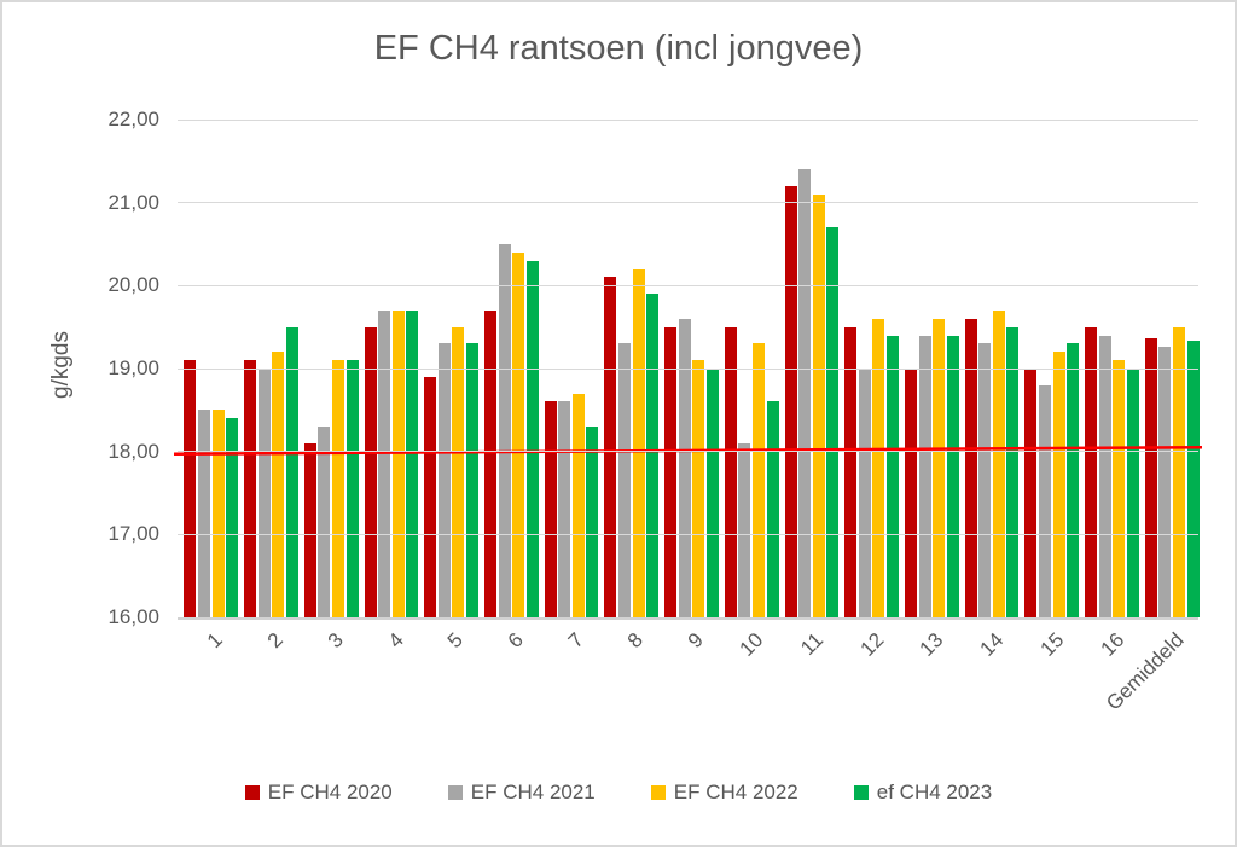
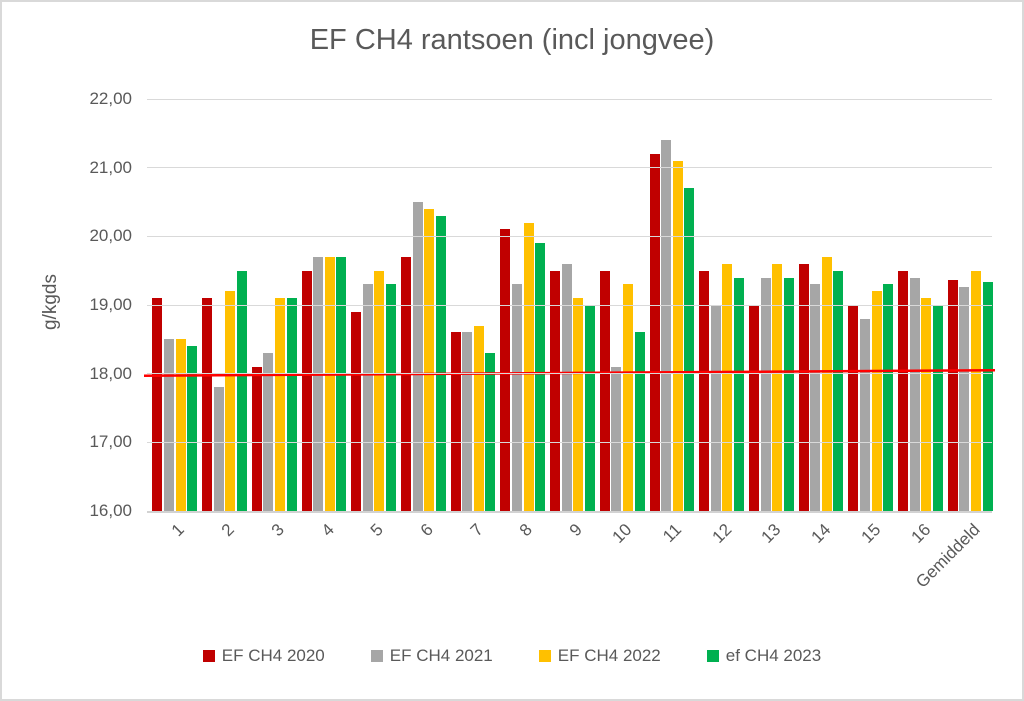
EF CH4 2021/2: 19,0 -> 17,8
